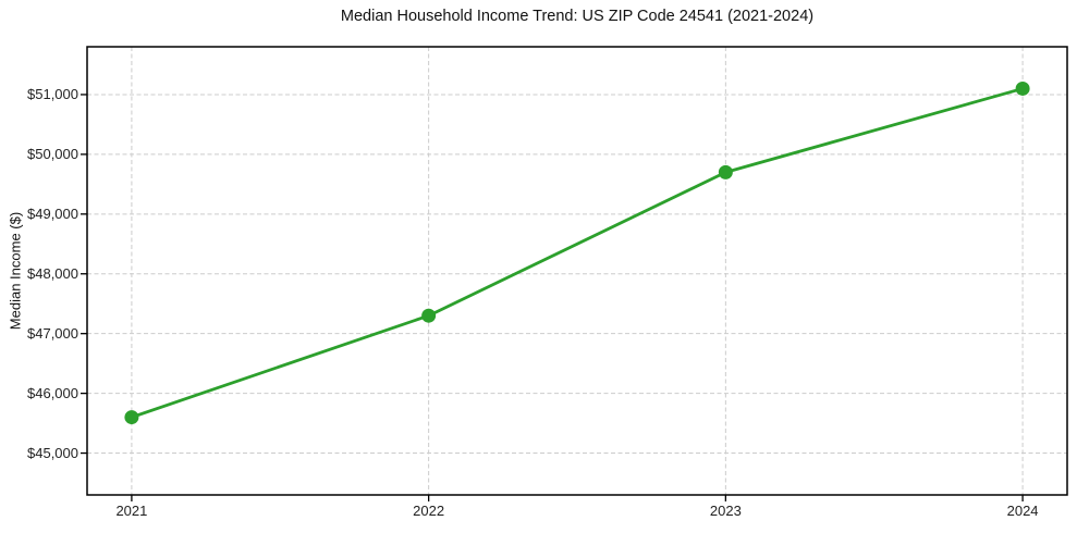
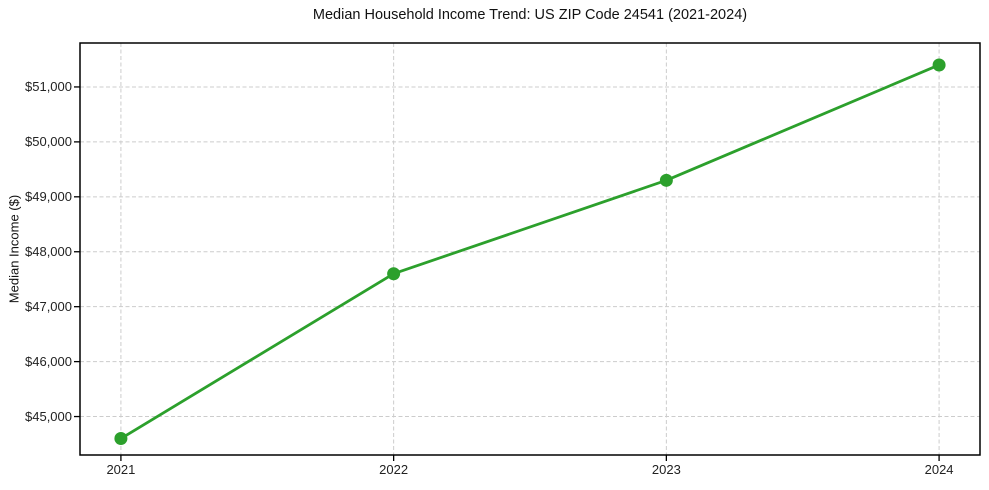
2021: $45600 -> $44600
2022: $47300 -> $47600
2023: $49700 -> $49300
2024: $51100 -> $51400
